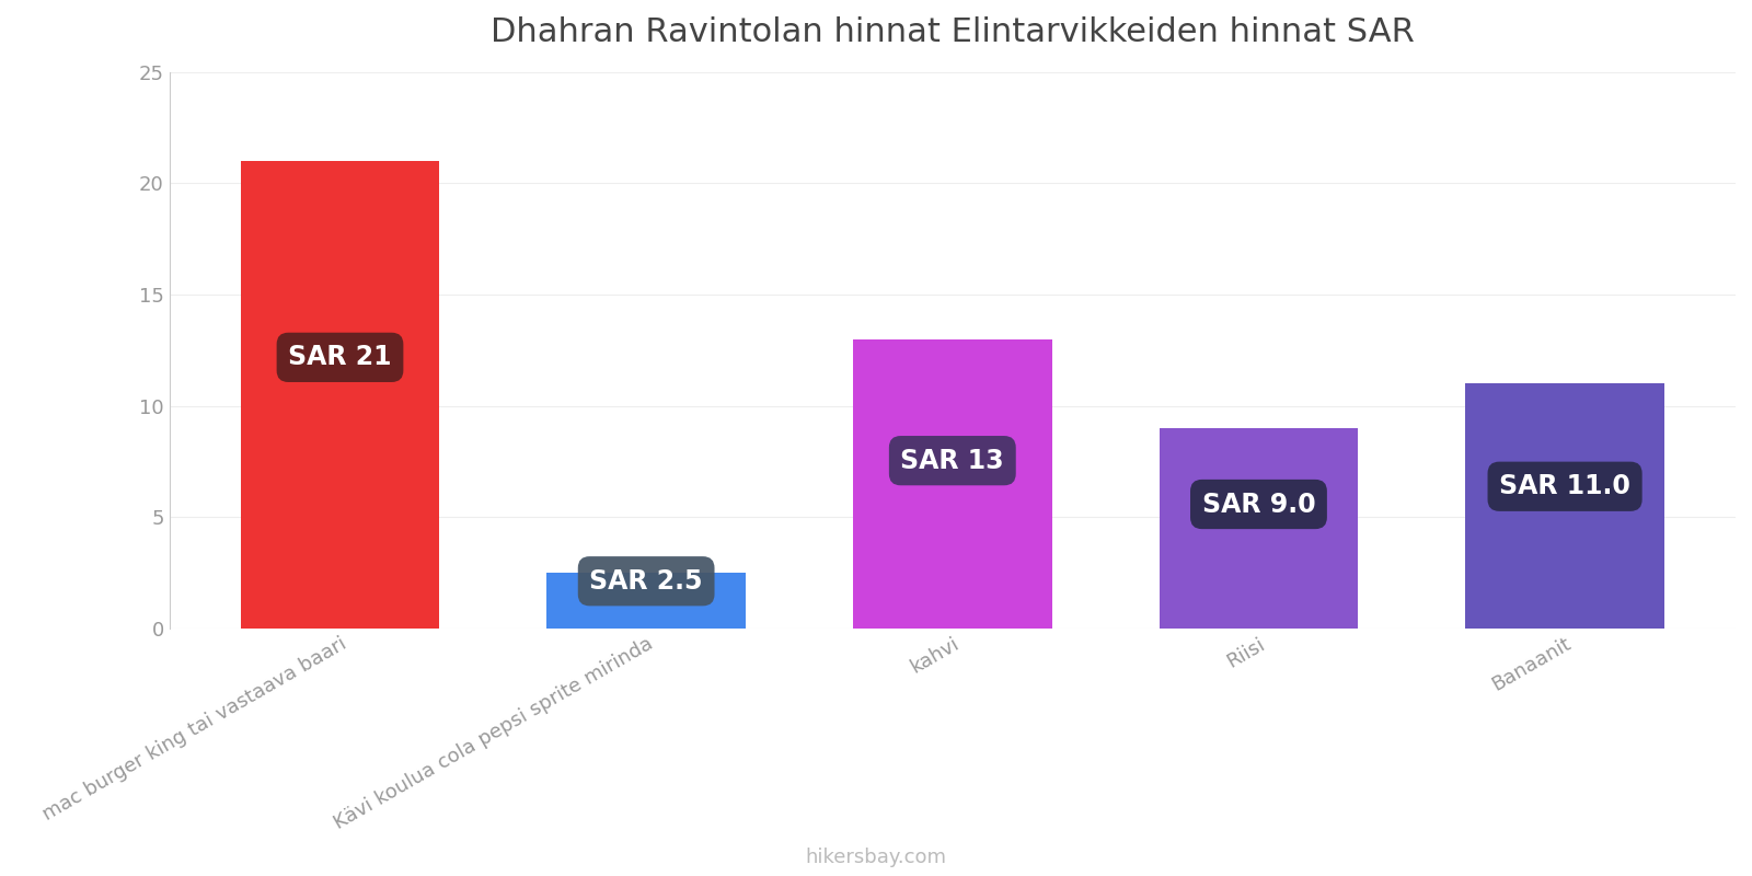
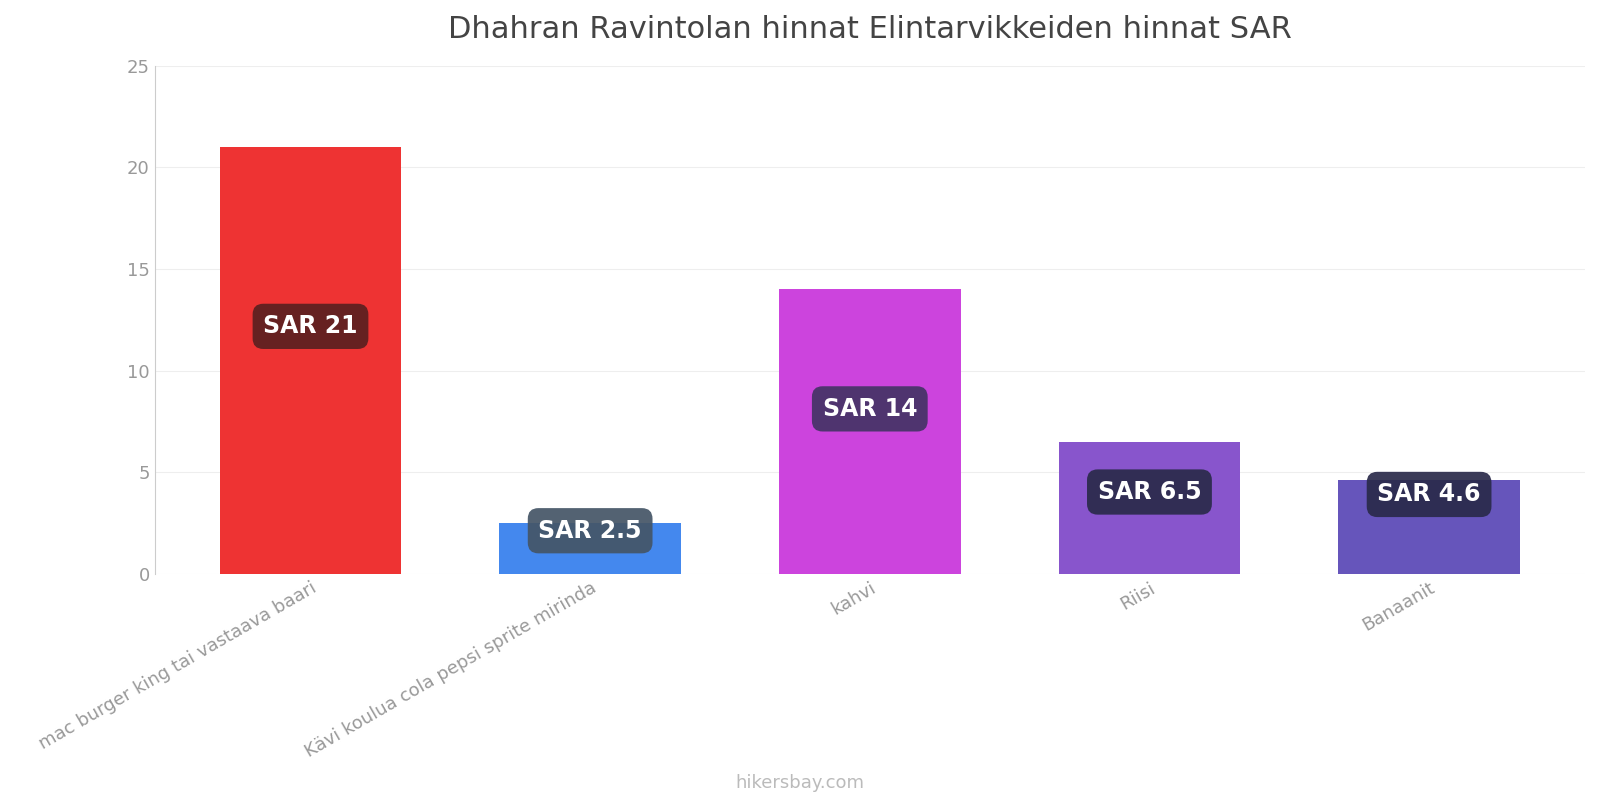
kahvi: 13 -> 14
Riisi: 9.0 -> 6.5
Banaanit: 11.0 -> 4.6
